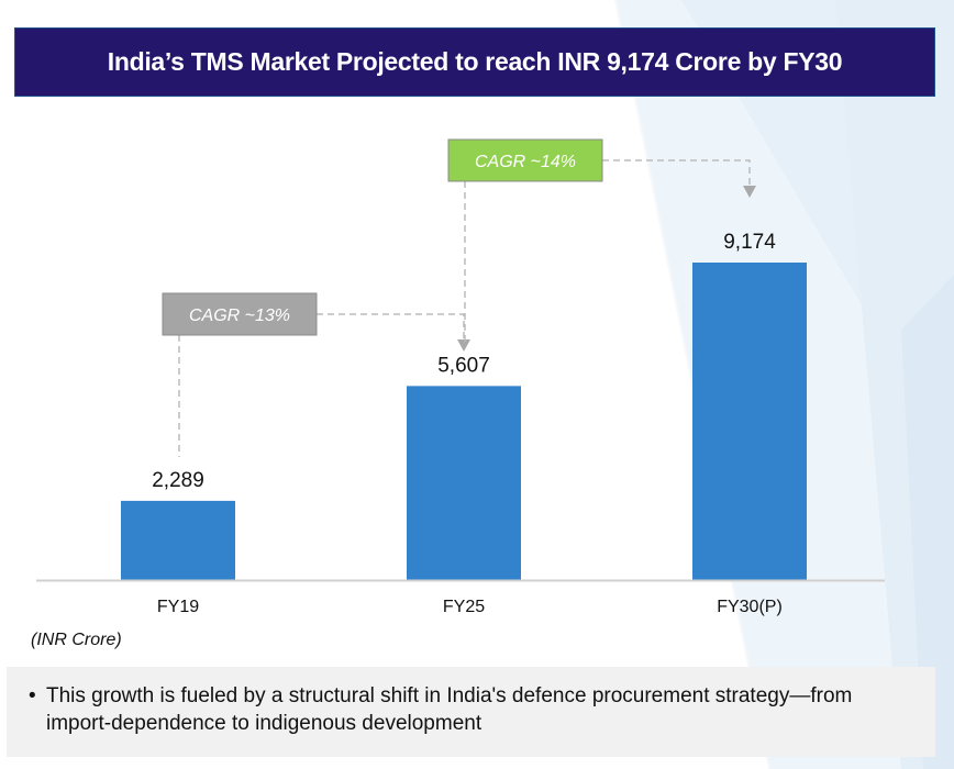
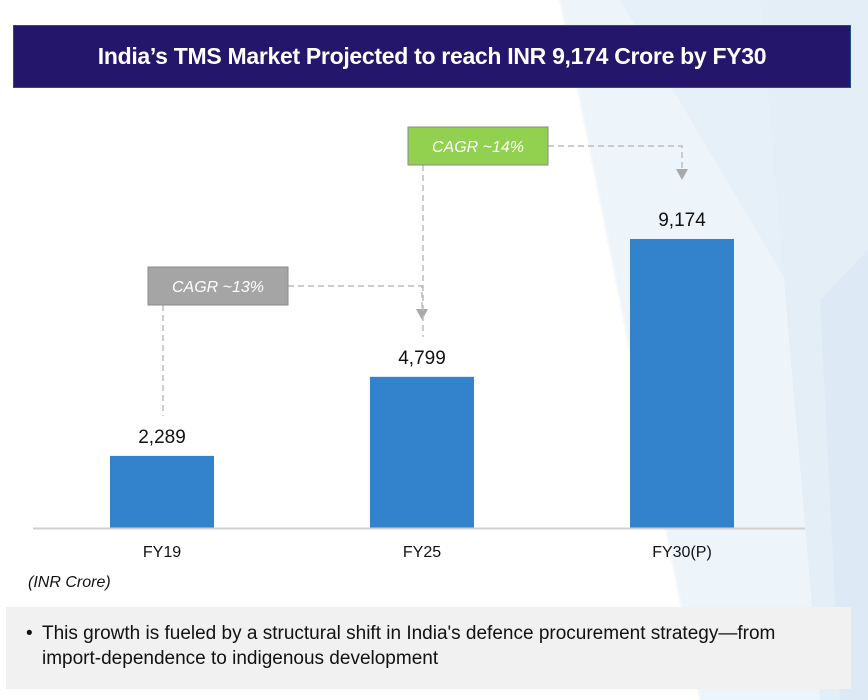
FY25: 5,607 -> 4,799
